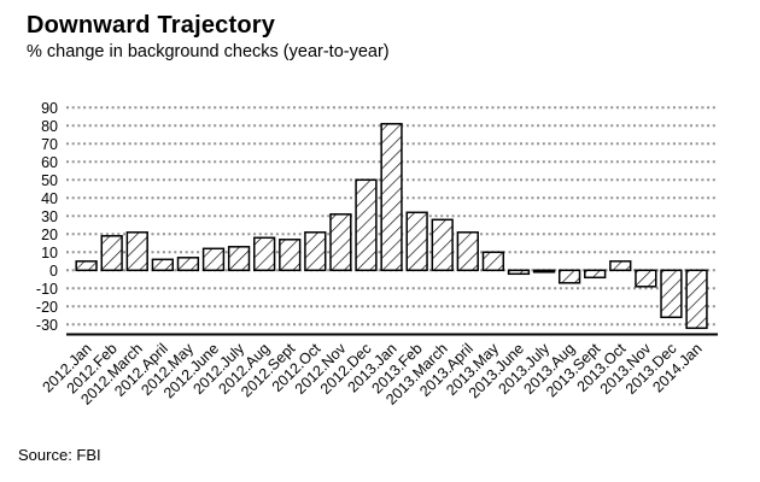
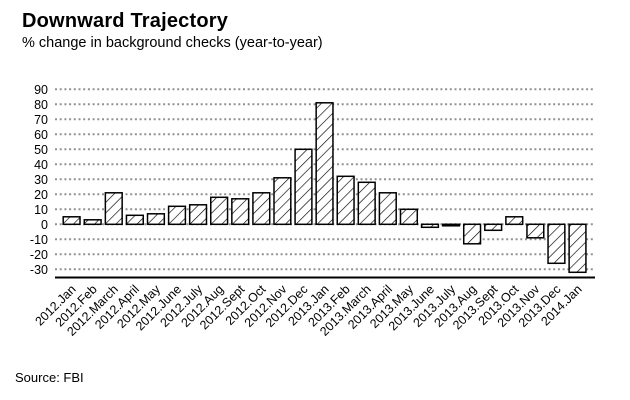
2012.Feb: 19 -> 3
2013.Aug: -7 -> -13
